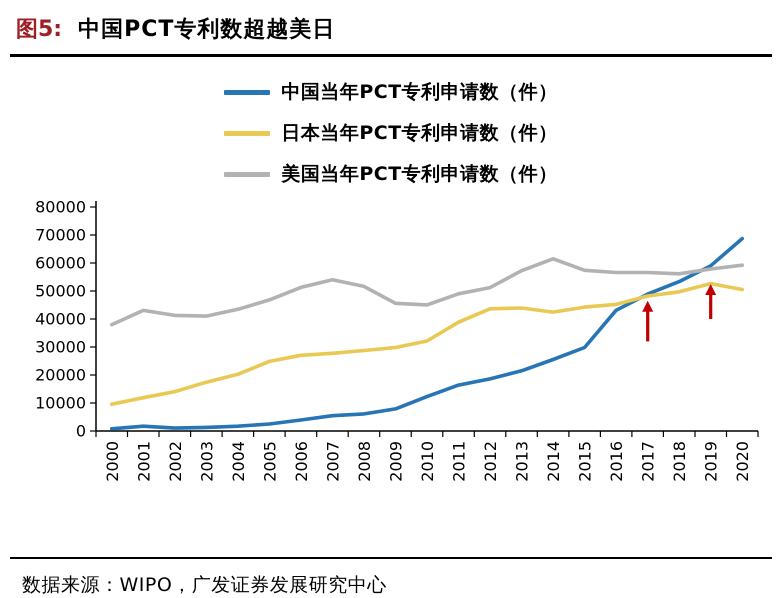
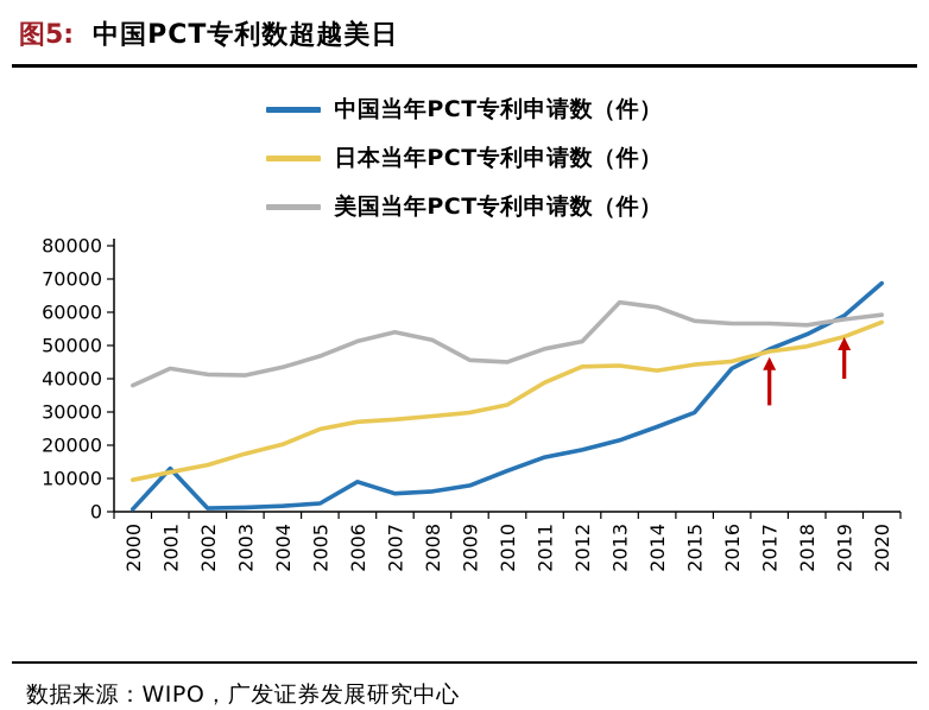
中国当年PCT专利申请数（件）/2001: 2000 -> 13000
中国当年PCT专利申请数（件）/2006: 4000 -> 9000
美国当年PCT专利申请数（件）/2013: 57000 -> 63000
日本当年PCT专利申请数（件）/2020: 51000 -> 57000
